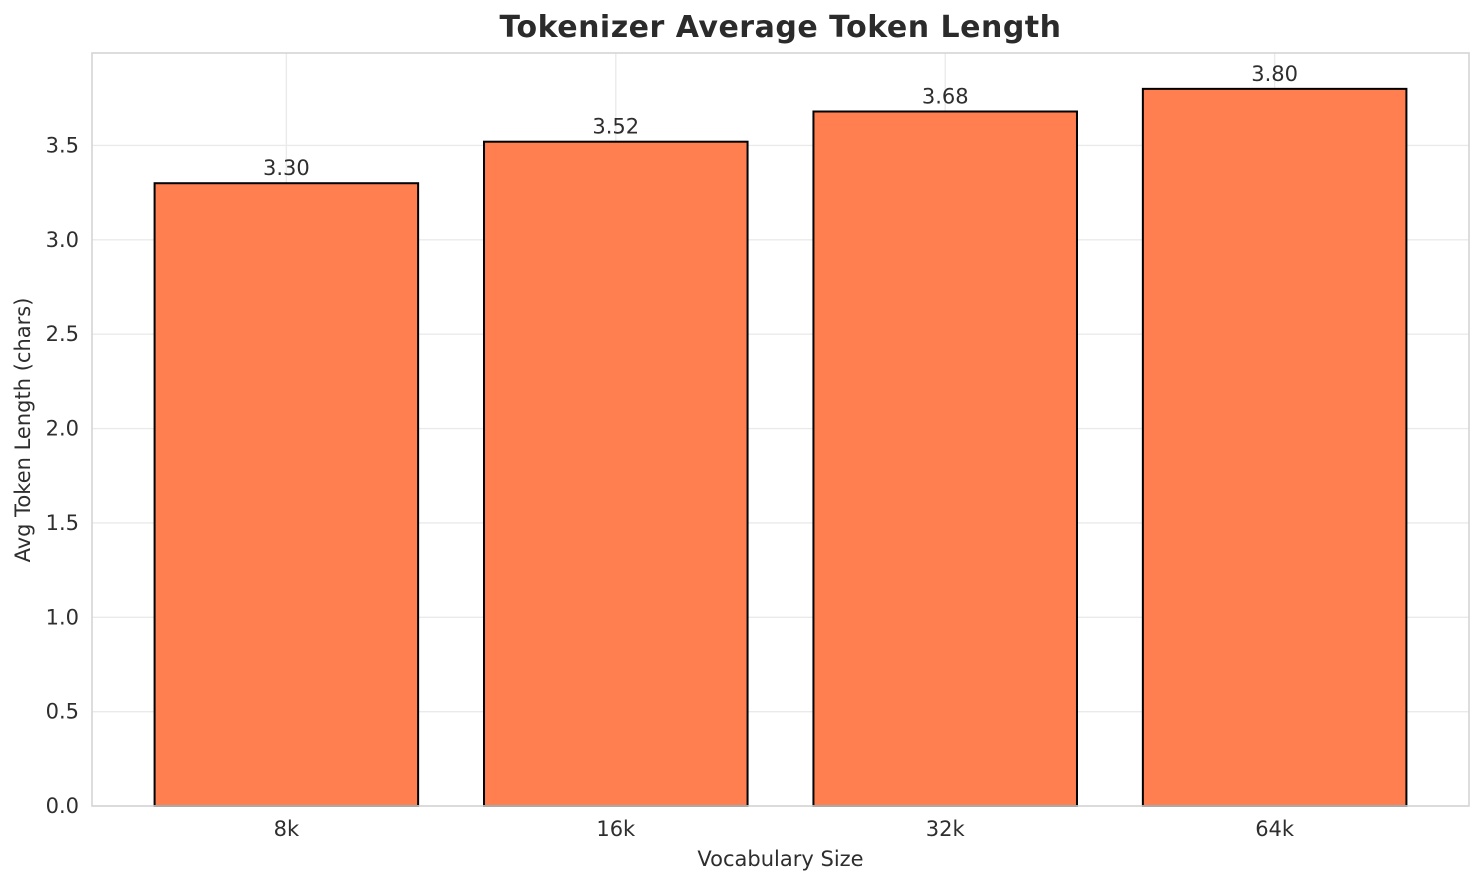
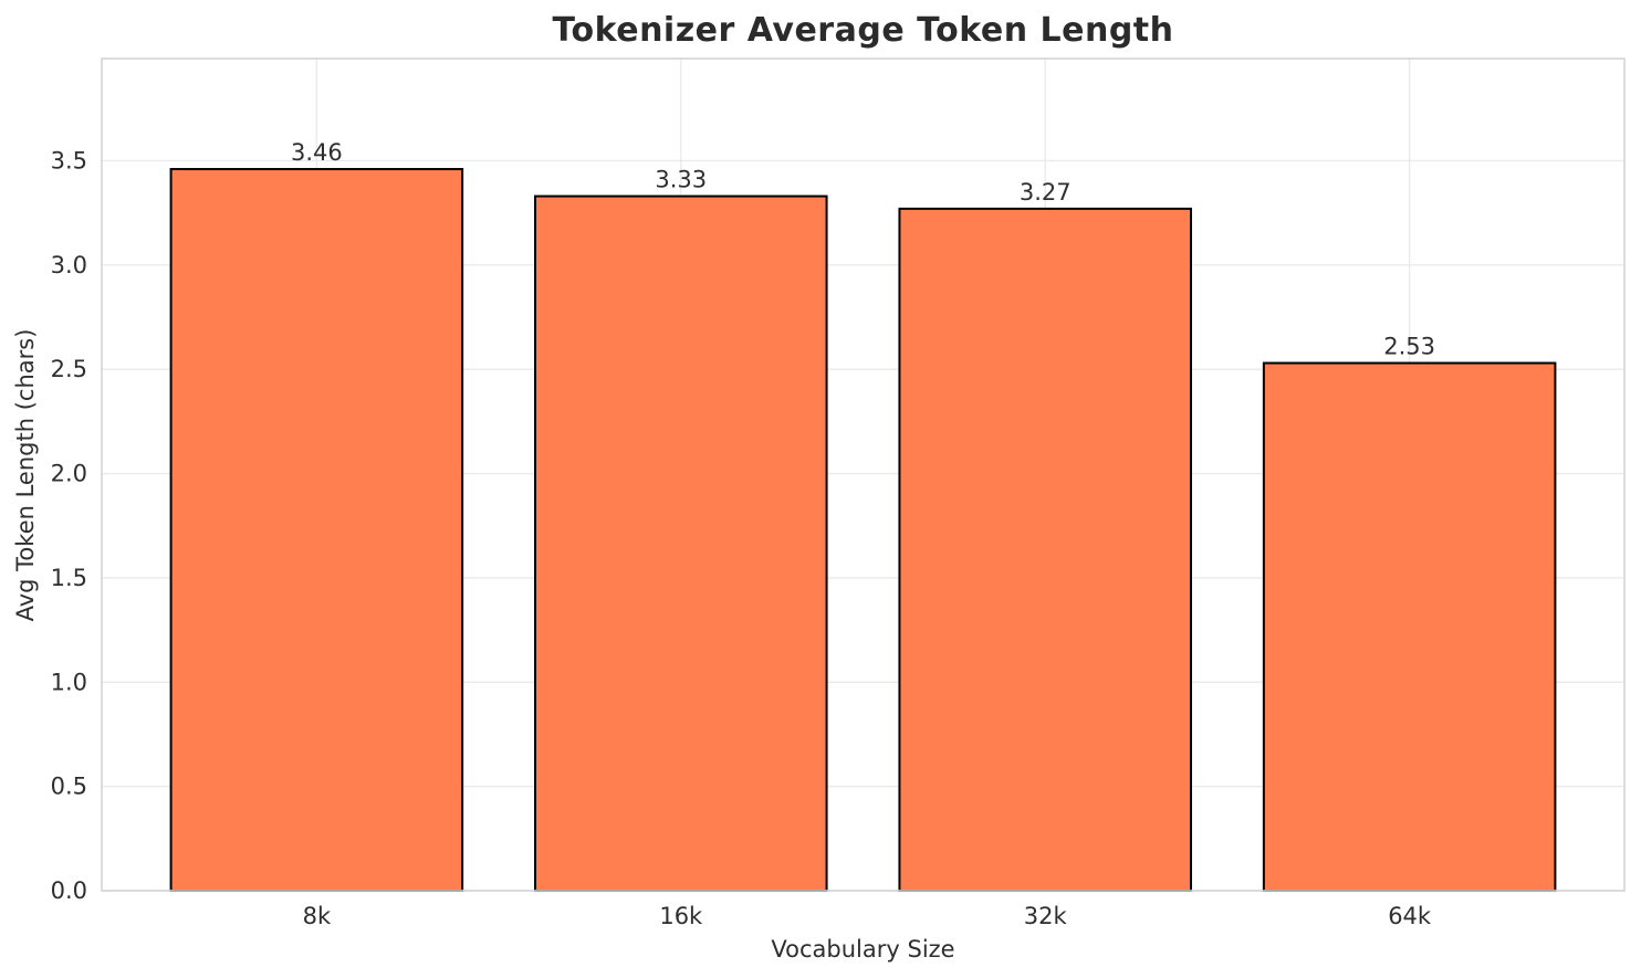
8k: 3.30 -> 3.46
16k: 3.52 -> 3.33
32k: 3.68 -> 3.27
64k: 3.80 -> 2.53
